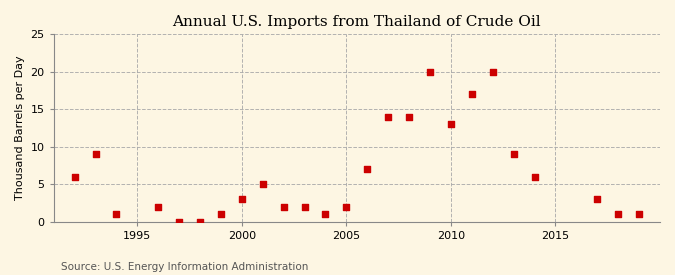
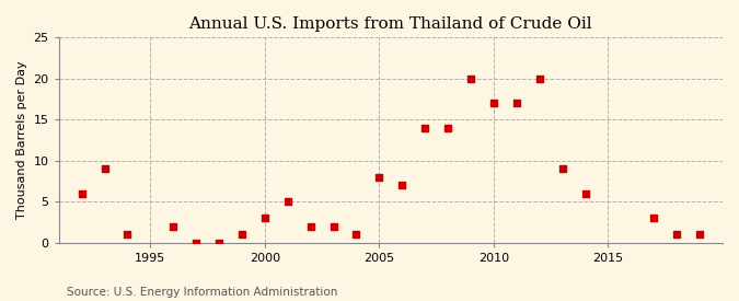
2005: 2 -> 8
2010: 13 -> 17
